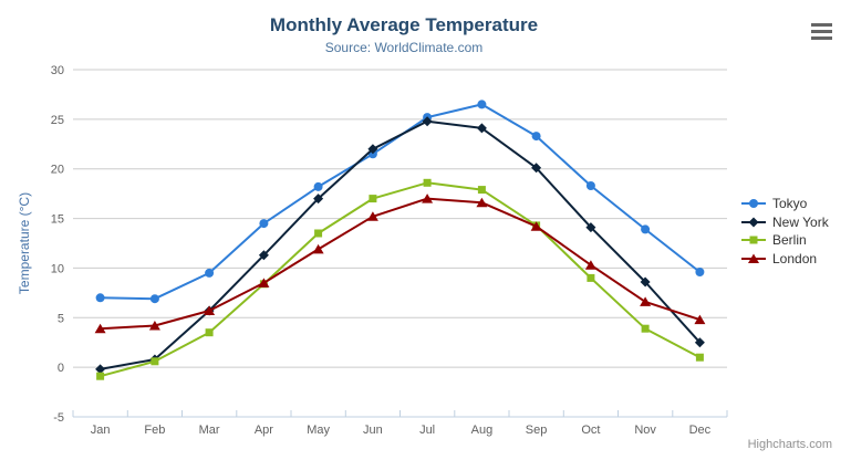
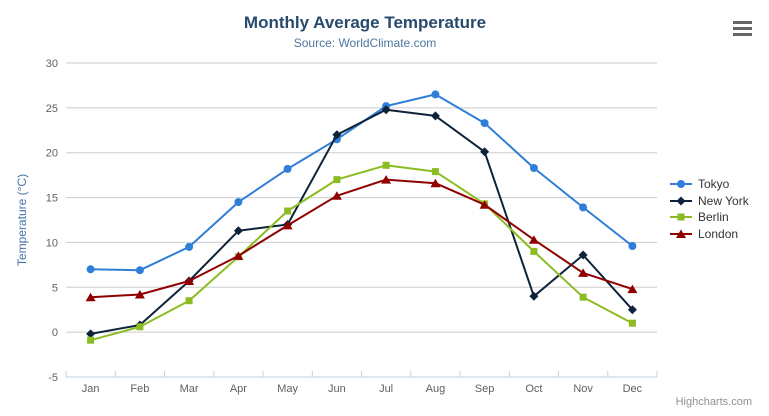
New York/May: 17 -> 12
New York/Oct: 14 -> 4
